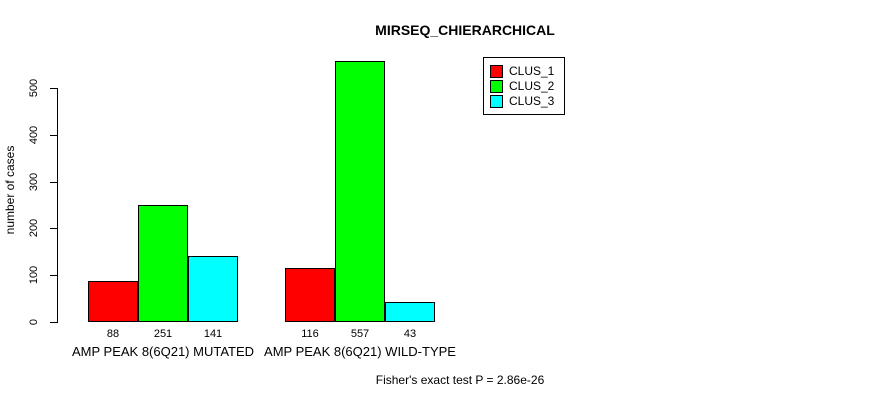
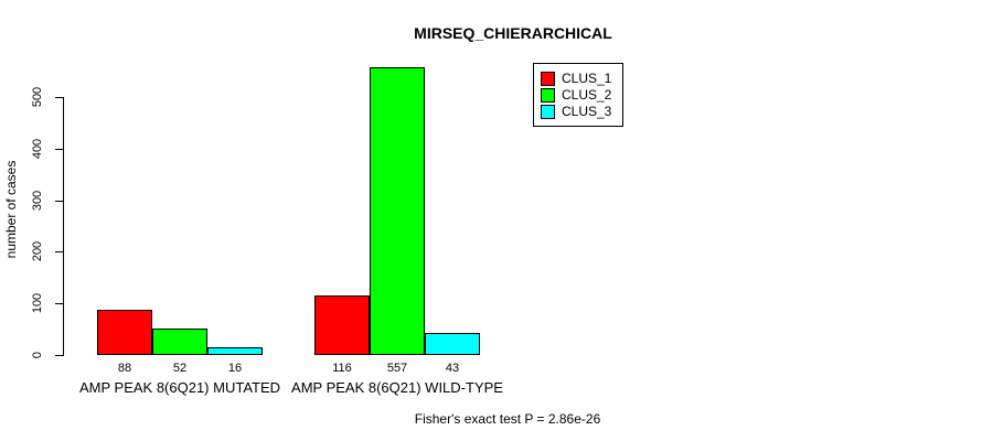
CLUS_2/AMP PEAK 8(6Q21) MUTATED: 251 -> 52
CLUS_3/AMP PEAK 8(6Q21) MUTATED: 141 -> 16
